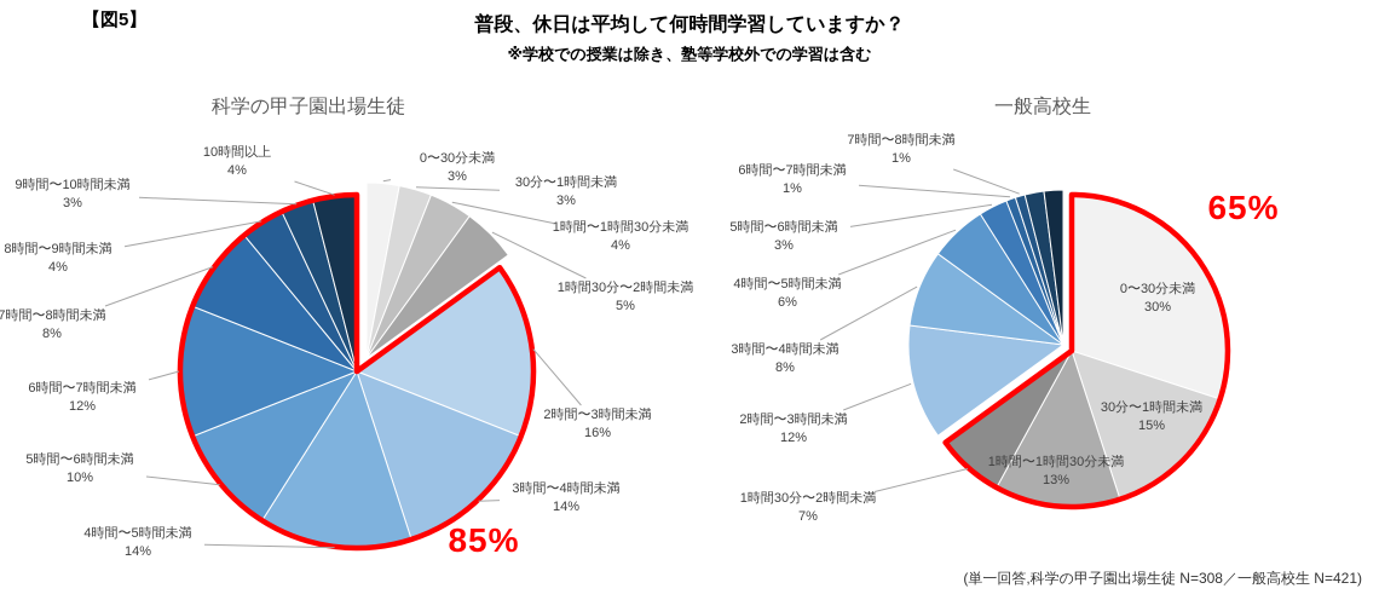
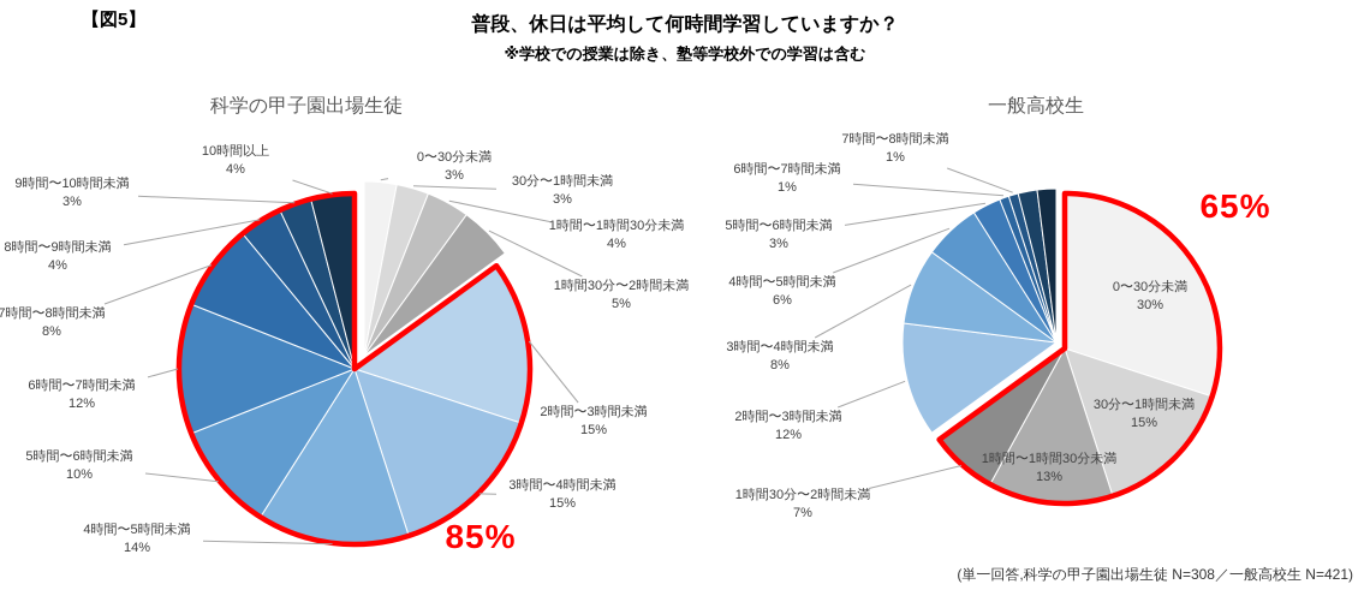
科学の甲子園出場生徒/2時間〜3時間未満: 16% -> 15%
科学の甲子園出場生徒/3時間〜4時間未満: 14% -> 15%
